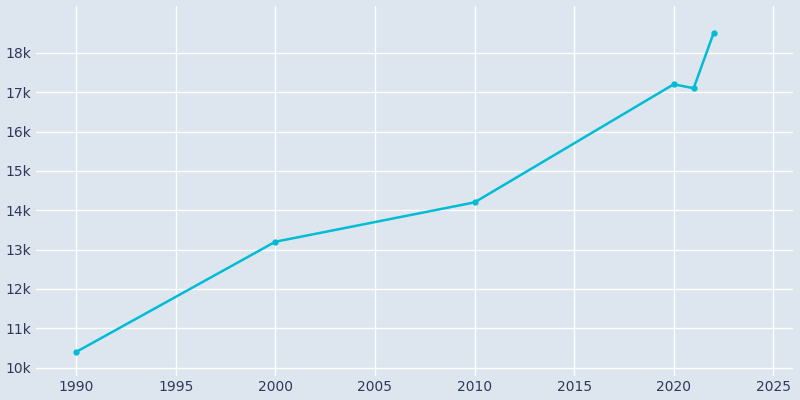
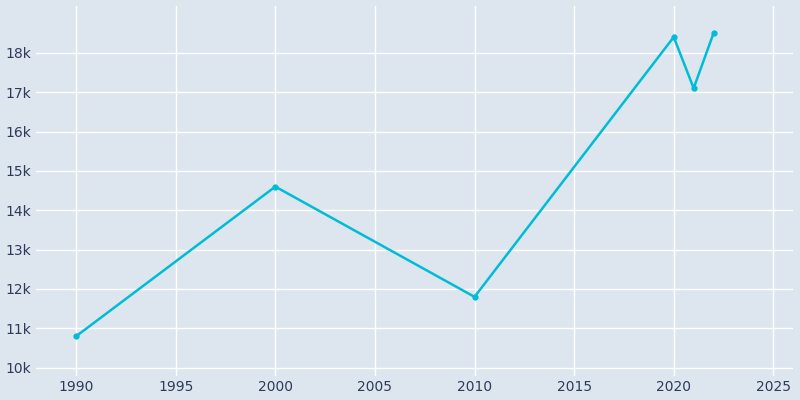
1990: 10.4k -> 10.8k
2000: 13.2k -> 14.6k
2010: 14.2k -> 11.8k
2020: 17.2k -> 18.4k
